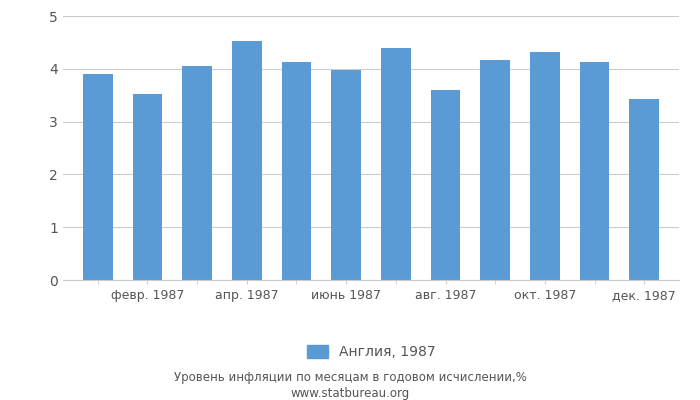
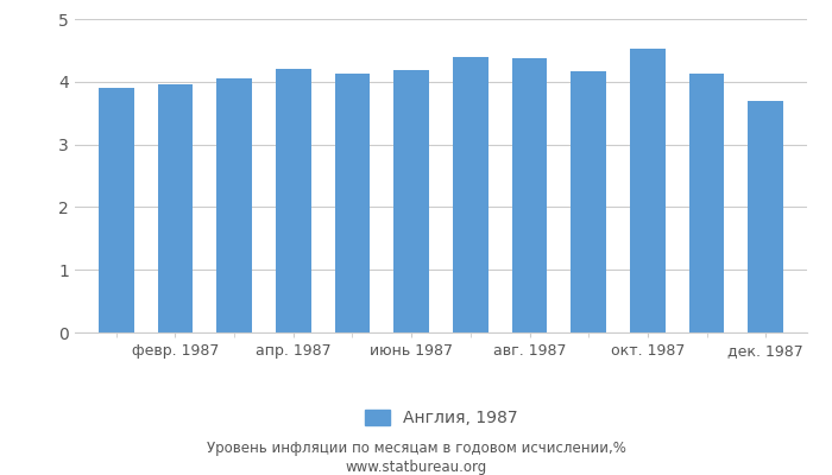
февр. 1987: 3.52 -> 3.95
апр. 1987: 4.52 -> 4.20
июнь 1987: 3.98 -> 4.18
авг. 1987: 3.60 -> 4.38
окт. 1987: 4.32 -> 4.52
дек. 1987: 3.42 -> 3.70
